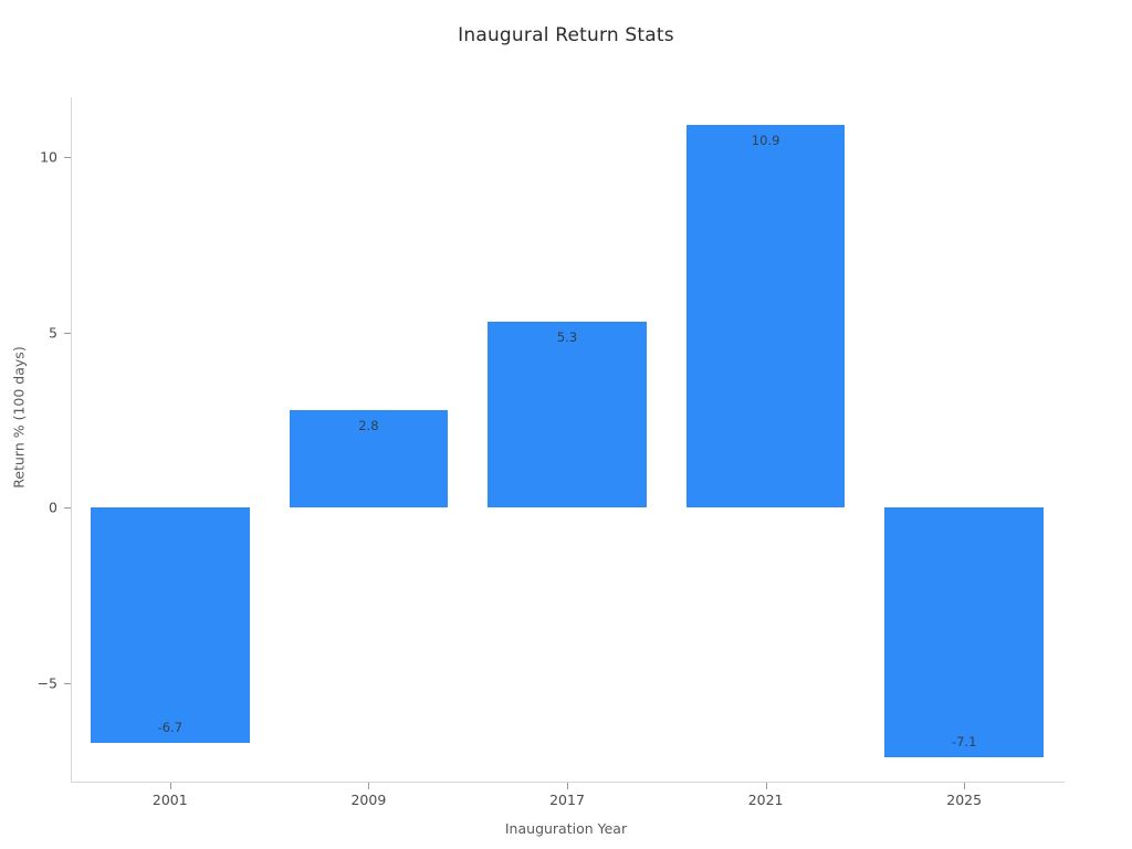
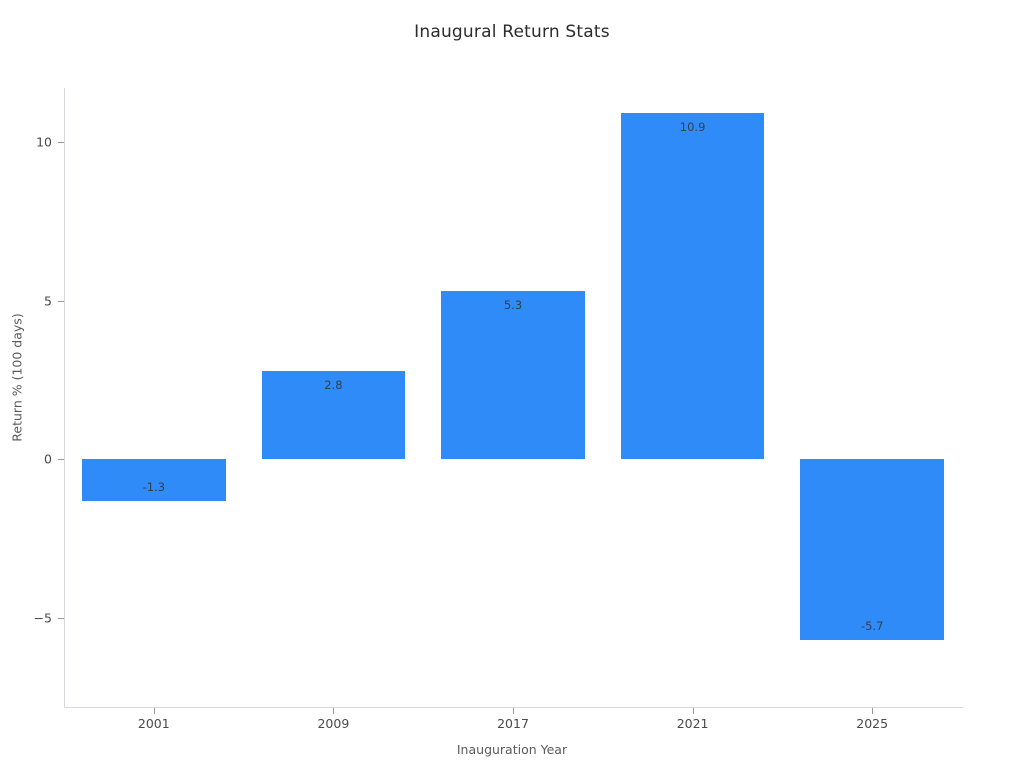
2001: -6.7 -> -1.3
2025: -7.1 -> -5.7
